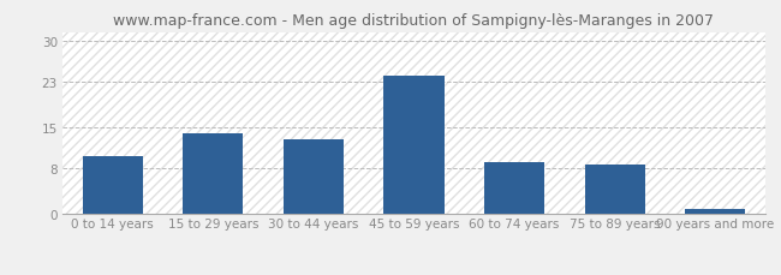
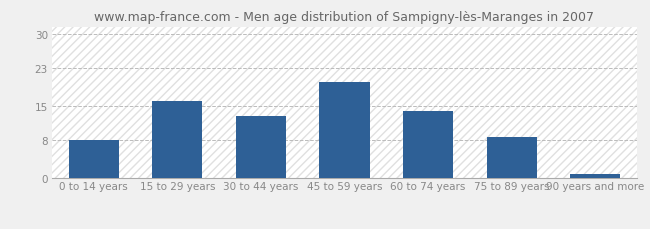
0 to 14 years: 10.0 -> 8.0
15 to 29 years: 14.0 -> 16.0
45 to 59 years: 24.0 -> 20.0
60 to 74 years: 9.0 -> 14.0
